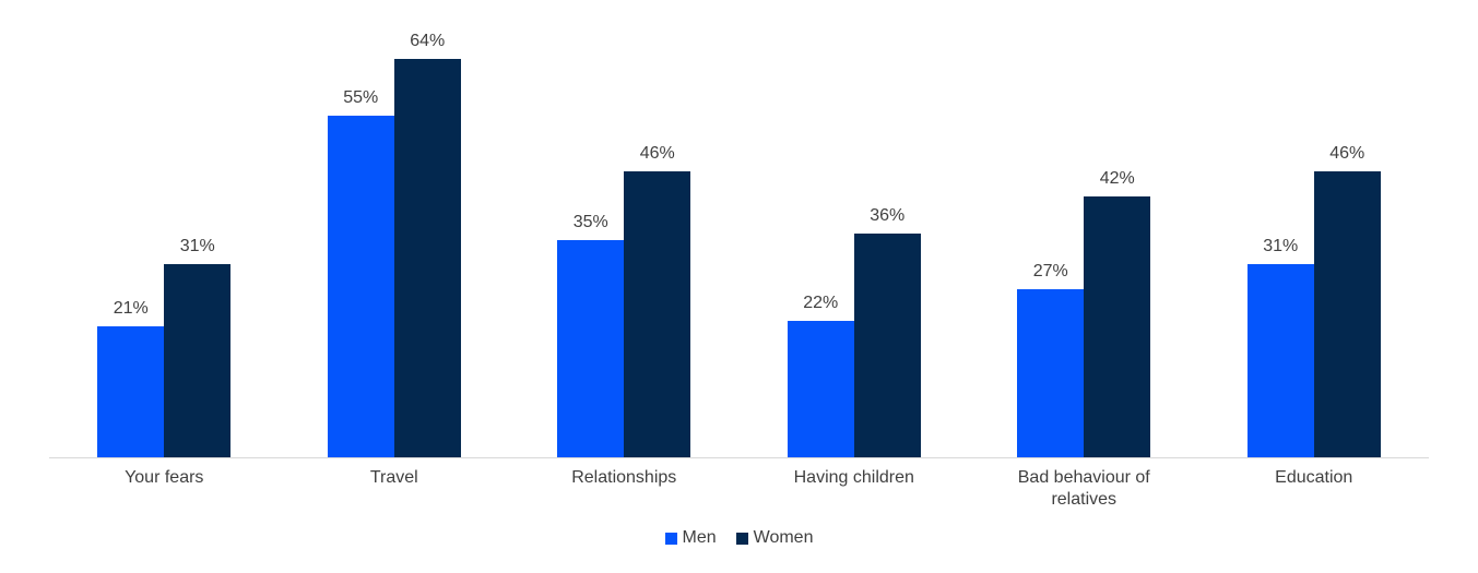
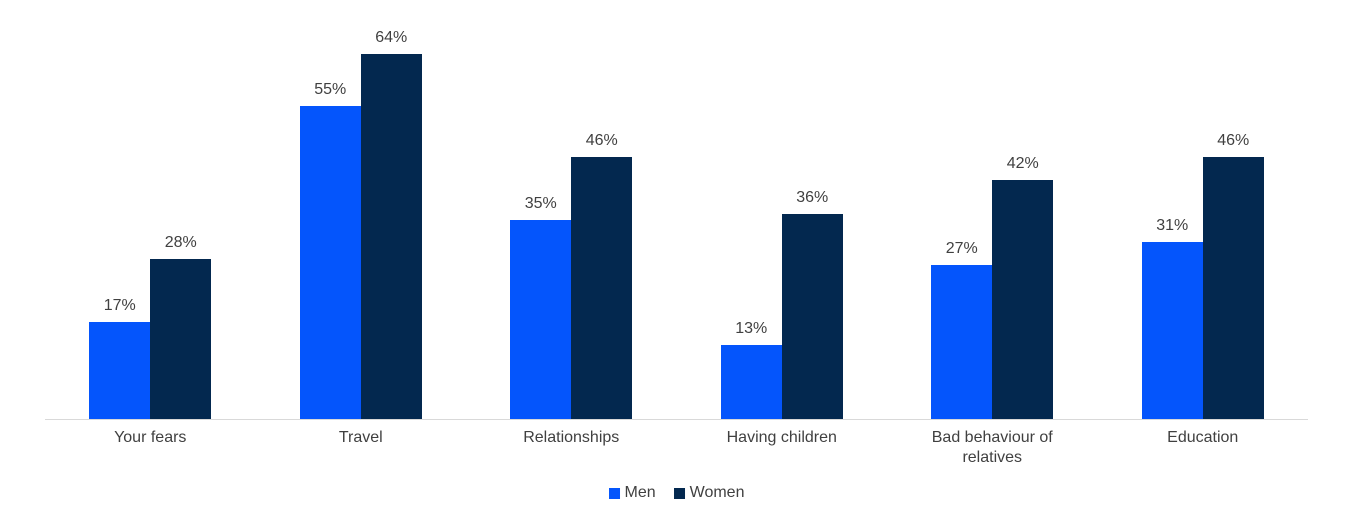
Men/Your fears: 21% -> 17%
Women/Your fears: 31% -> 28%
Men/Having children: 22% -> 13%
